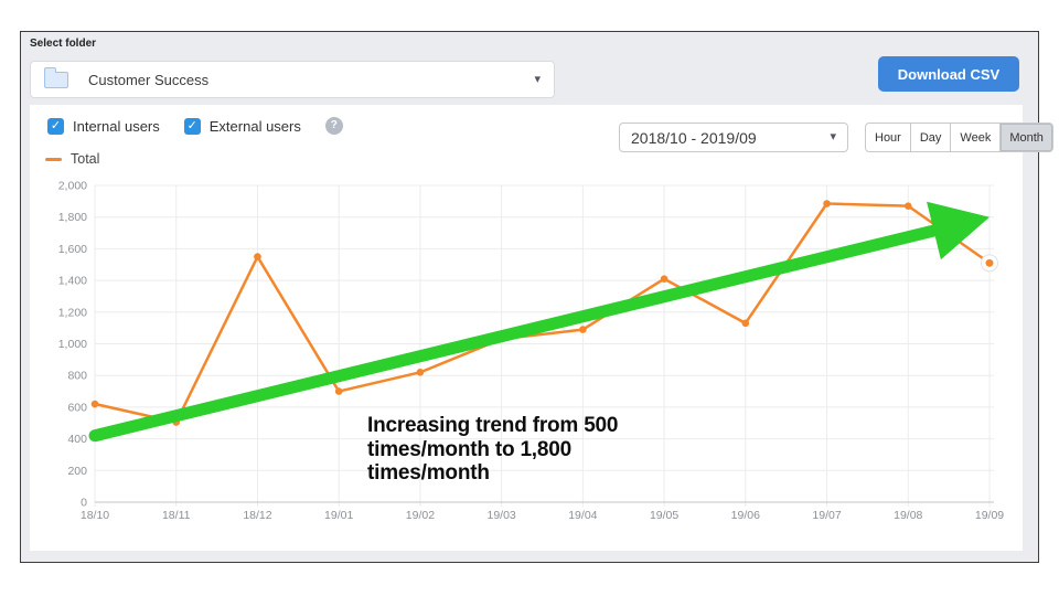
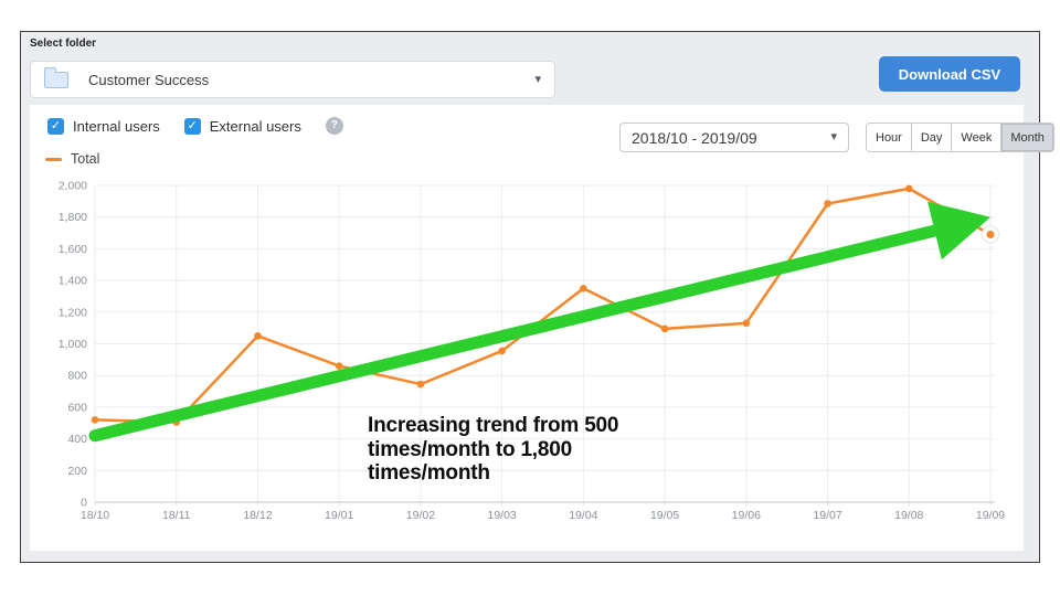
18/10: 620 -> 520
18/12: 1550 -> 1050
19/01: 700 -> 860
19/02: 820 -> 740
19/03: 1030 -> 960
19/04: 1090 -> 1350
19/05: 1410 -> 1100
19/08: 1870 -> 1980
19/09: 1510 -> 1690
